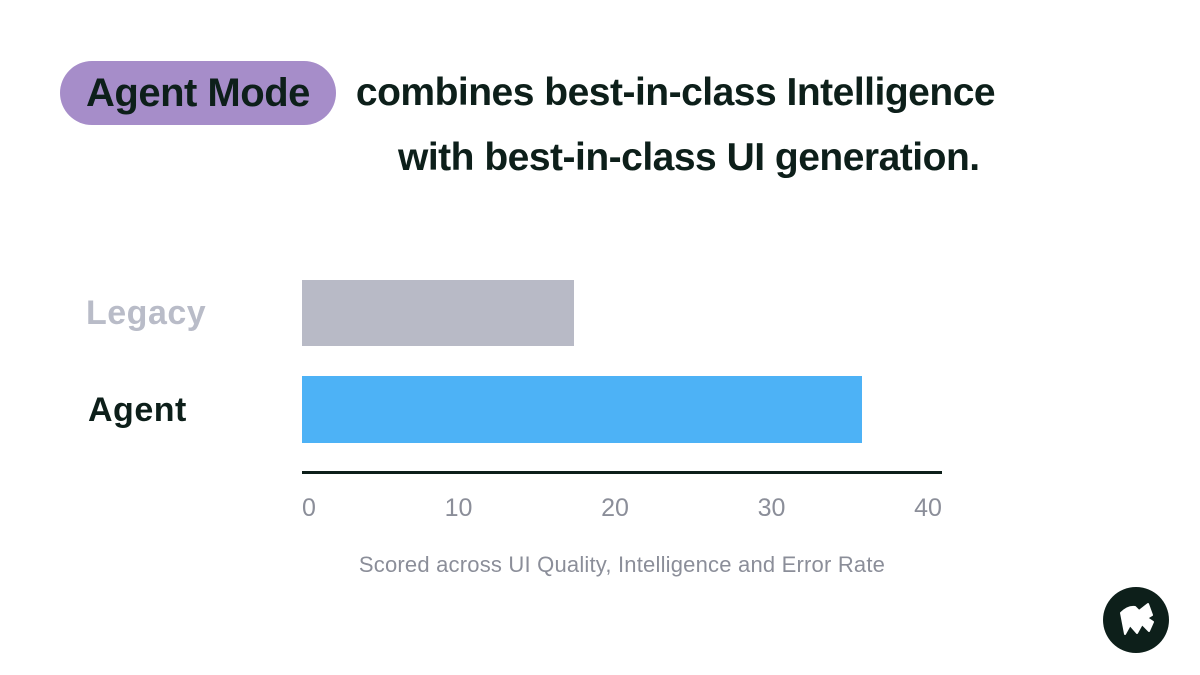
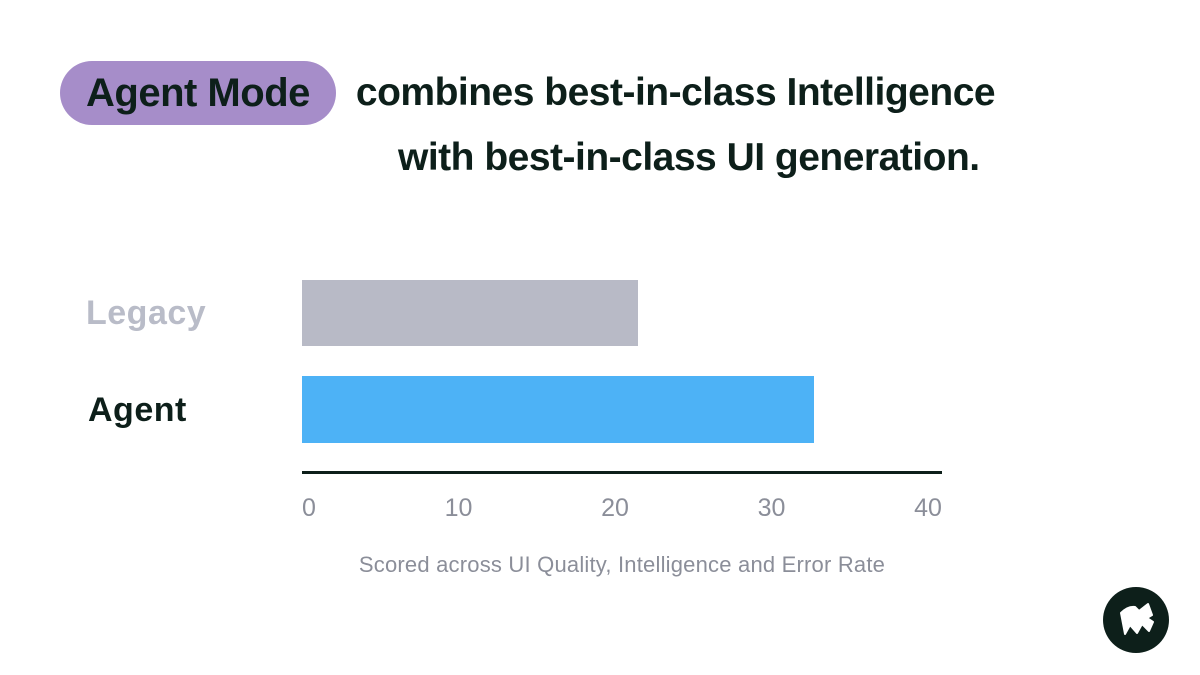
Legacy: 17 -> 21
Agent: 35 -> 32
